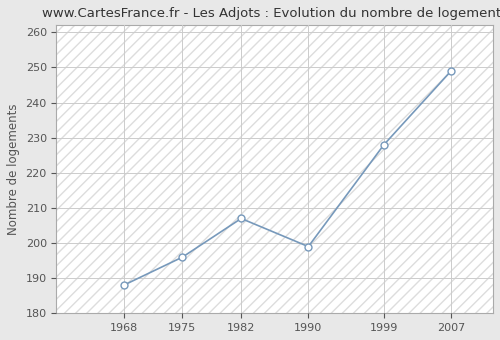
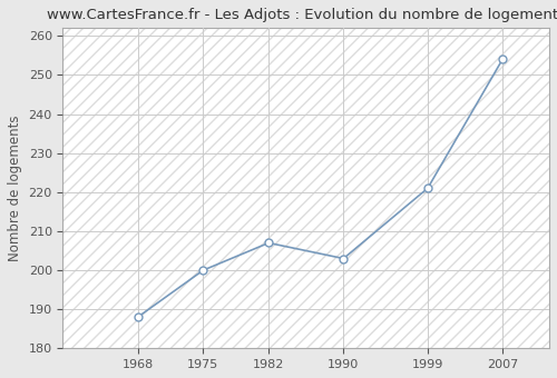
1975: 196 -> 200
1990: 199 -> 203
1999: 228 -> 221
2007: 249 -> 254
